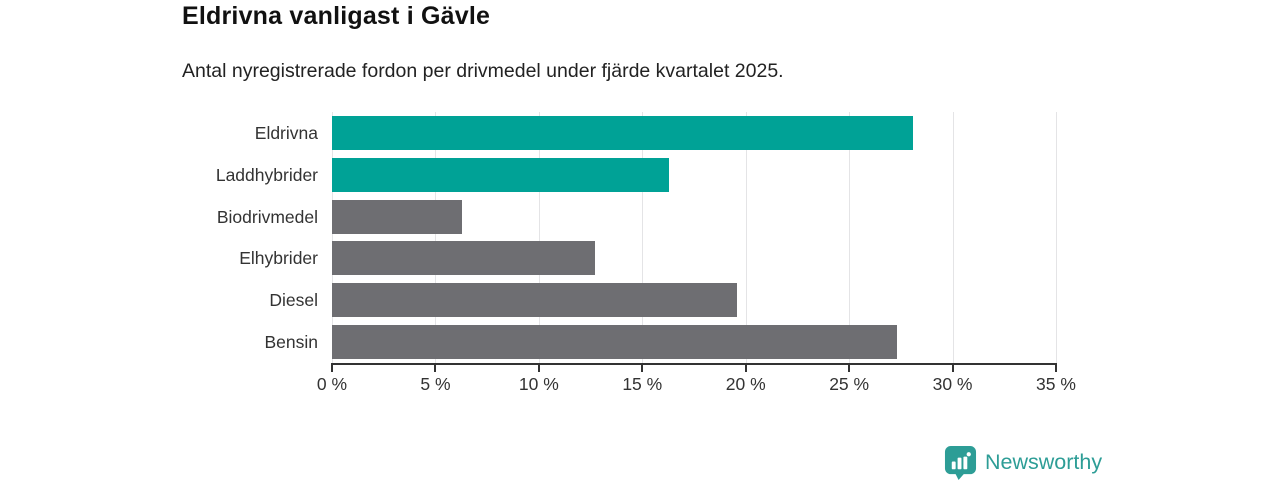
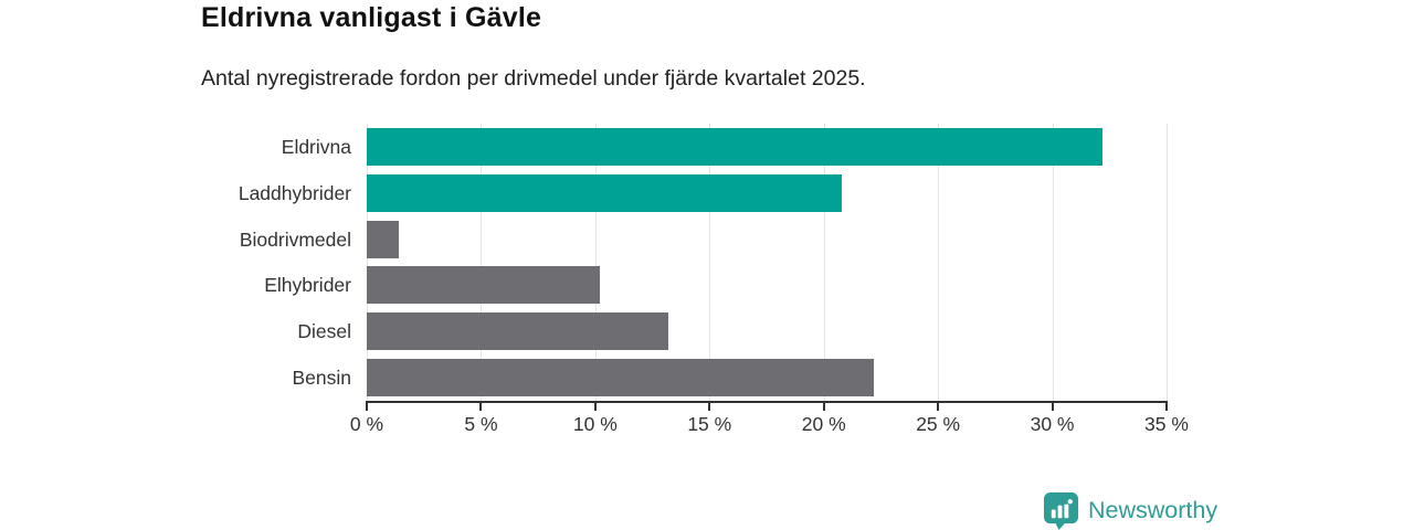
Eldrivna: 28.1% -> 32.2%
Laddhybrider: 16.3% -> 20.8%
Biodrivmedel: 6.3% -> 1.4%
Elhybrider: 12.7% -> 10.2%
Diesel: 19.6% -> 13.2%
Bensin: 27.3% -> 22.2%
